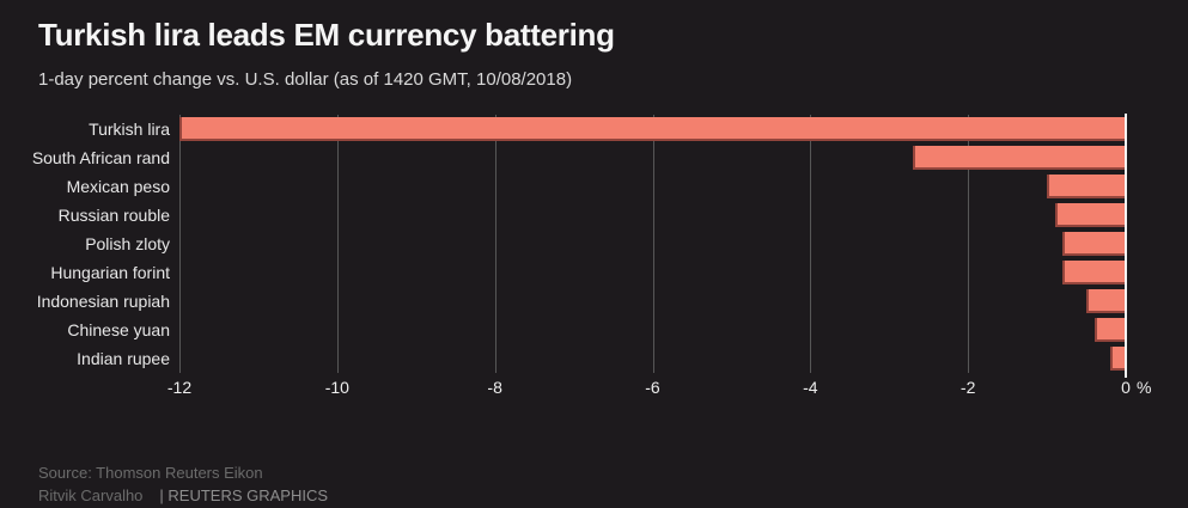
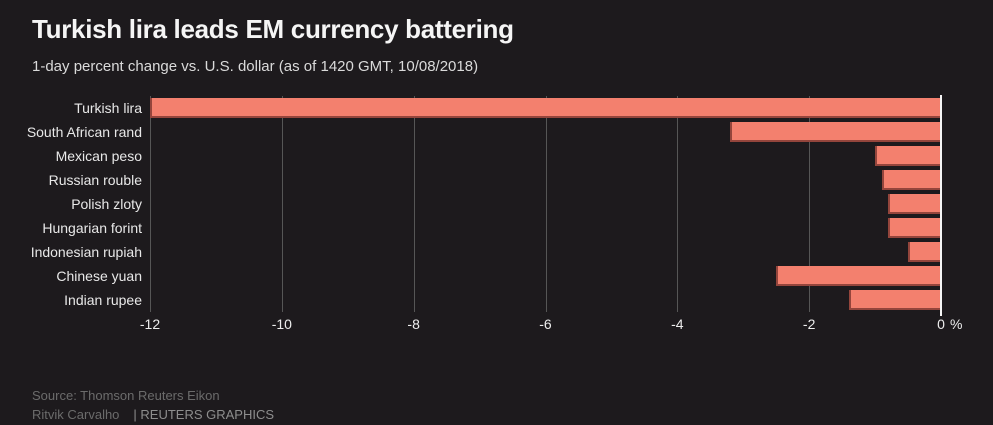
South African rand: -2.7 -> -3.2
Chinese yuan: -0.4 -> -2.5
Indian rupee: -0.2 -> -1.4
